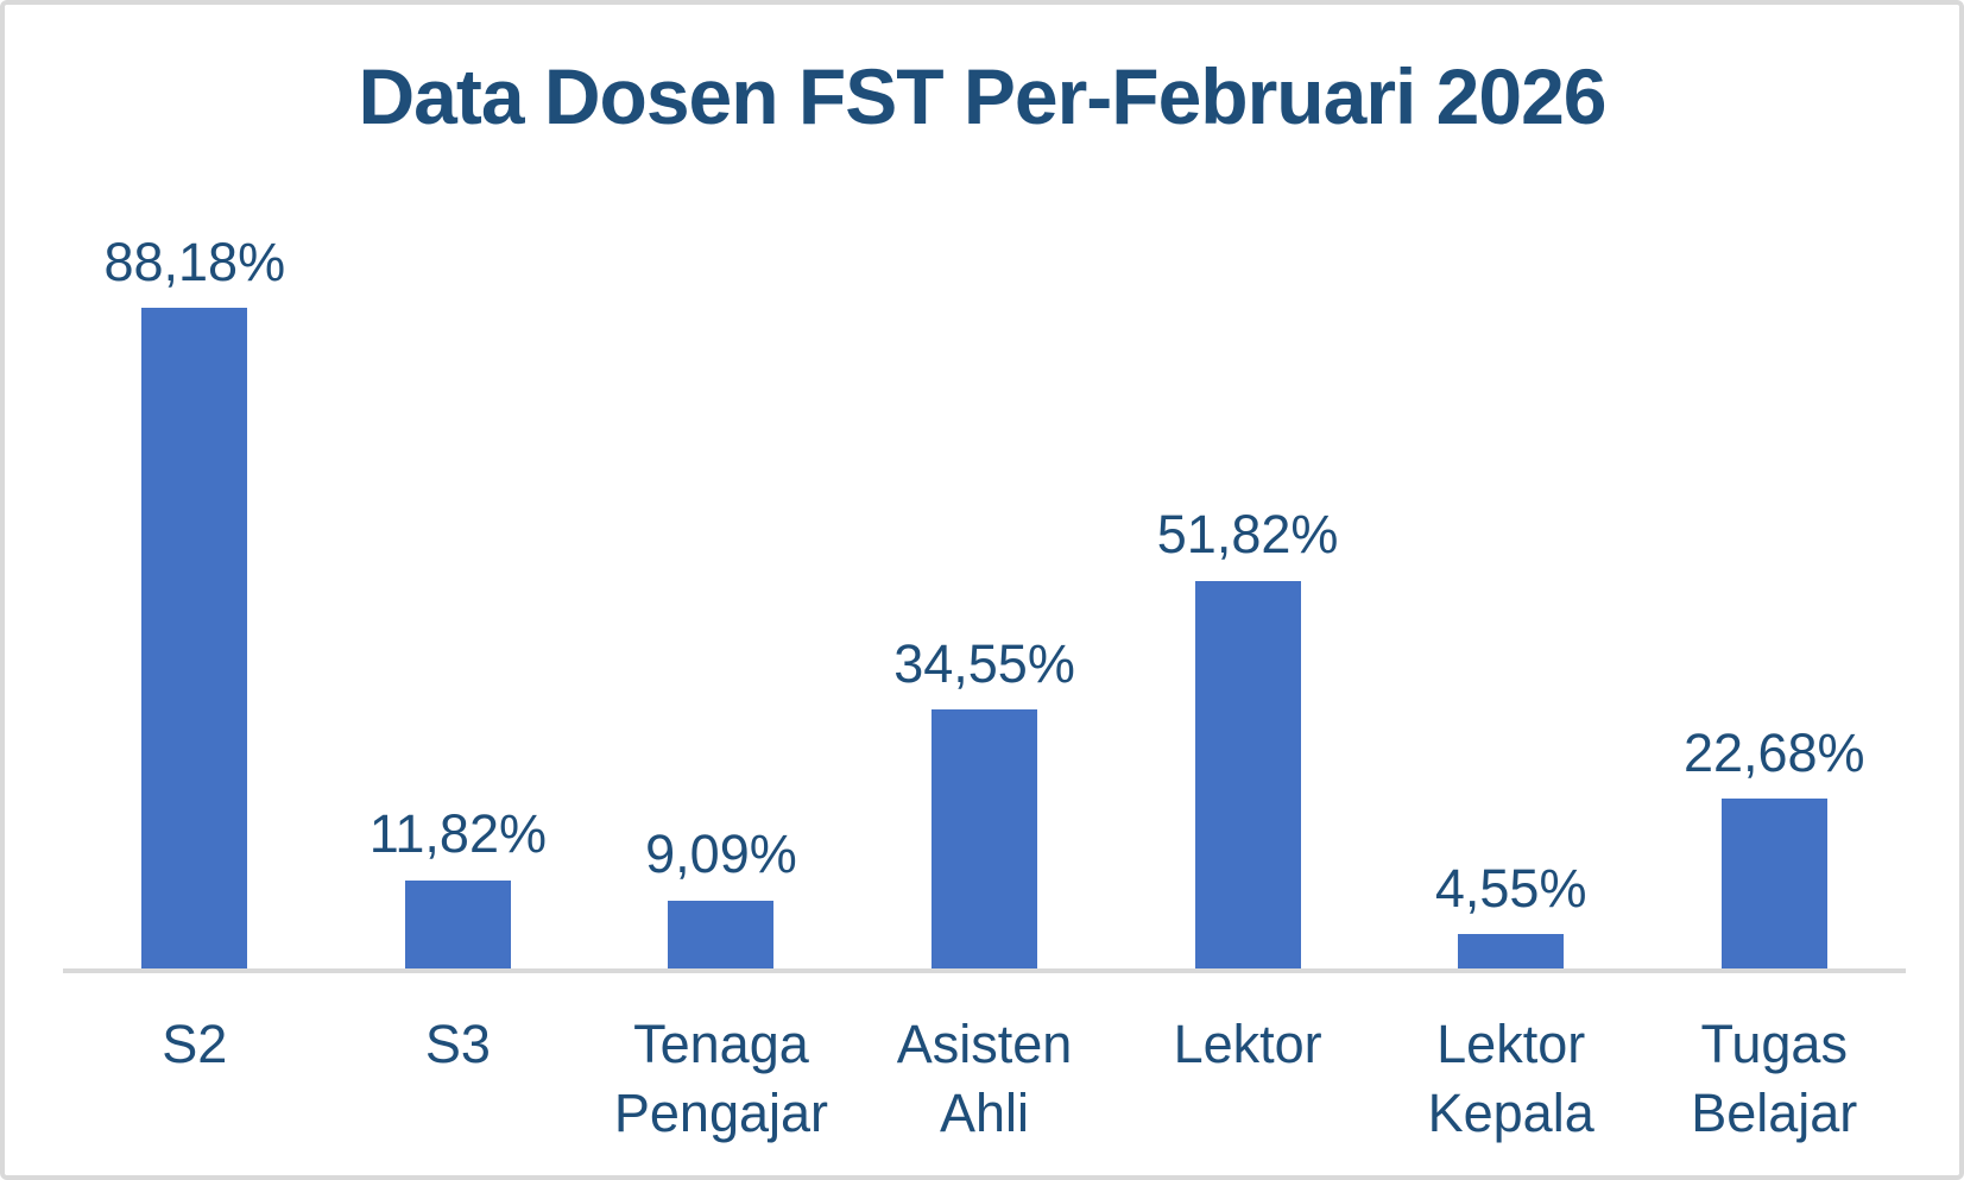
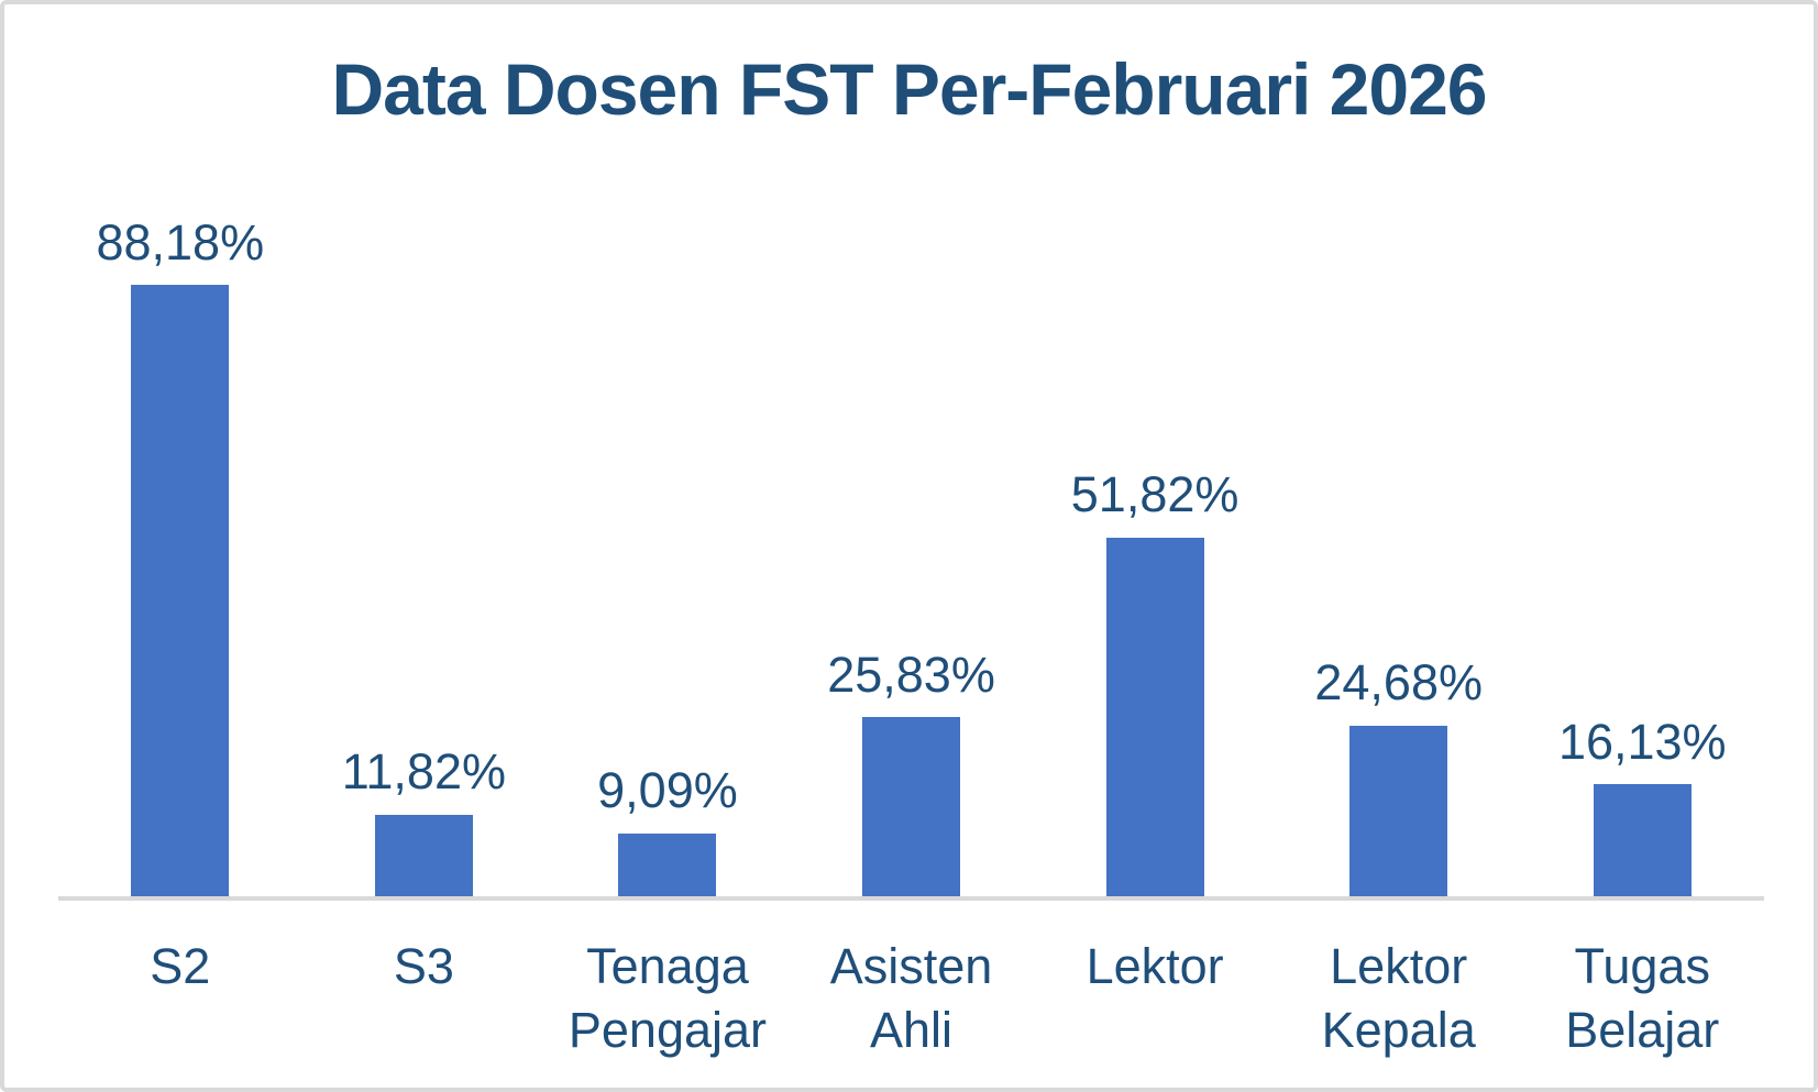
Asisten Ahli: 34,55% -> 25,83%
Lektor Kepala: 4,55% -> 24,68%
Tugas Belajar: 22,68% -> 16,13%
